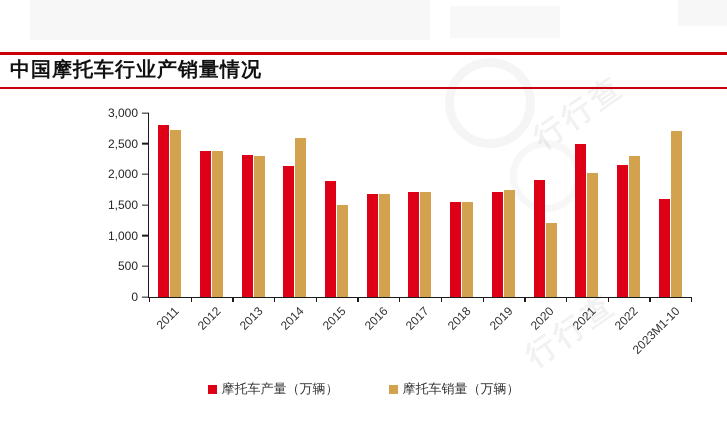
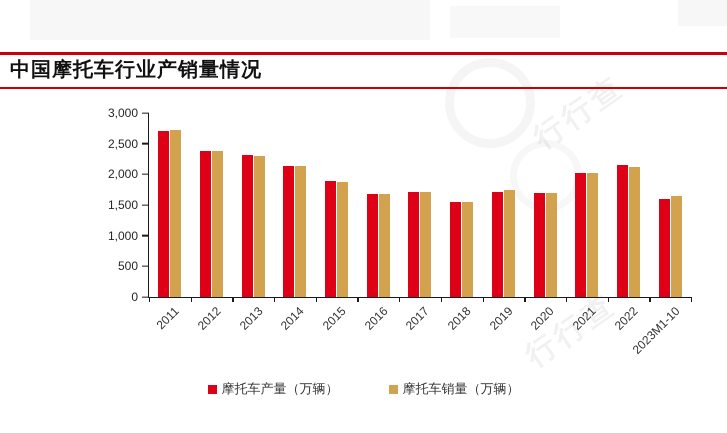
摩托车产量（万辆）/2011: 2800 -> 2700
摩托车销量（万辆）/2014: 2600 -> 2100
摩托车销量（万辆）/2015: 1500 -> 1900
摩托车产量（万辆）/2020: 1900 -> 1700
摩托车销量（万辆）/2020: 1200 -> 1700
摩托车产量（万辆）/2021: 2500 -> 2000
摩托车销量（万辆）/2022: 2300 -> 2100
摩托车销量（万辆）/2023M1-10: 2700 -> 1600
